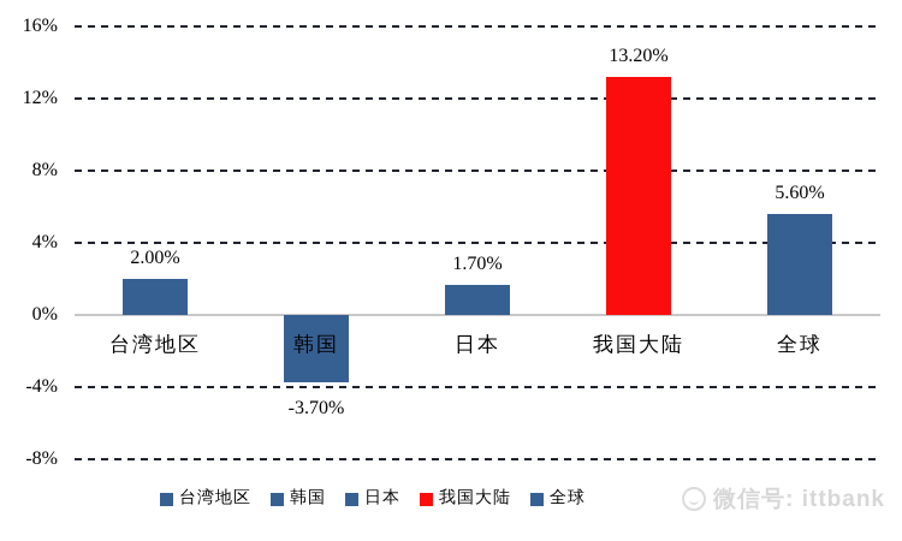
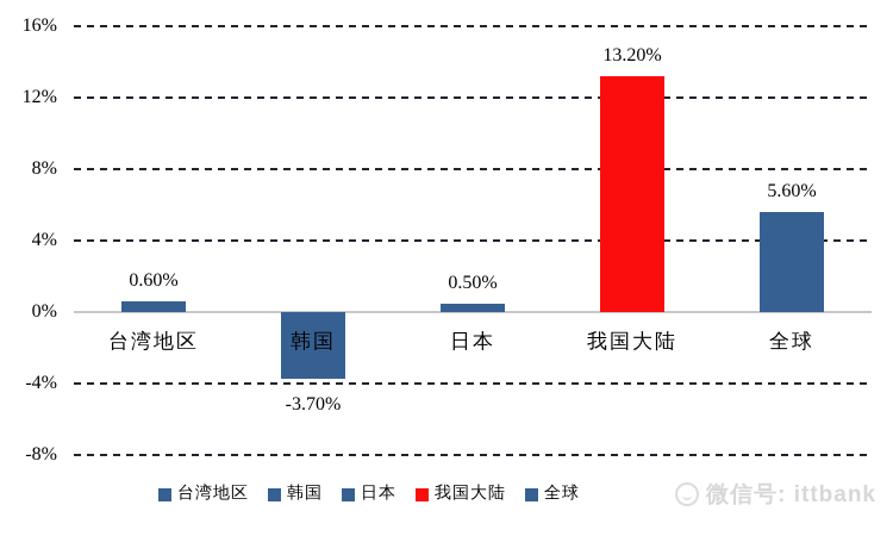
台湾地区: 2.00% -> 0.60%
日本: 1.70% -> 0.50%
